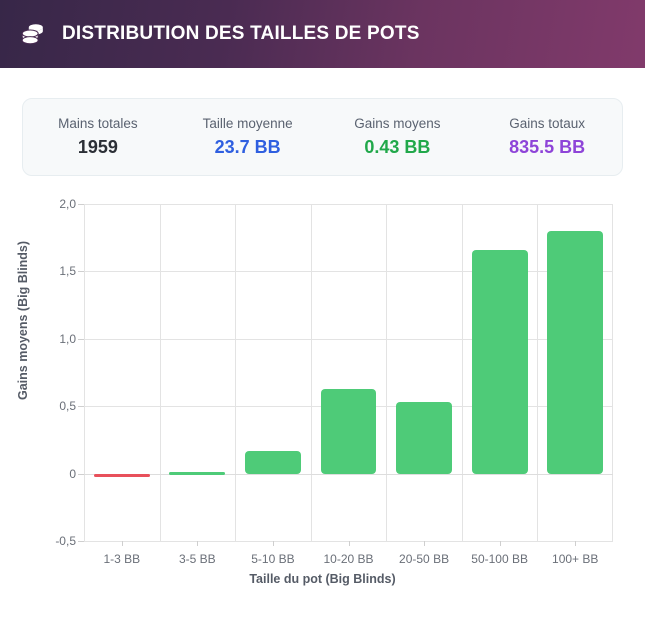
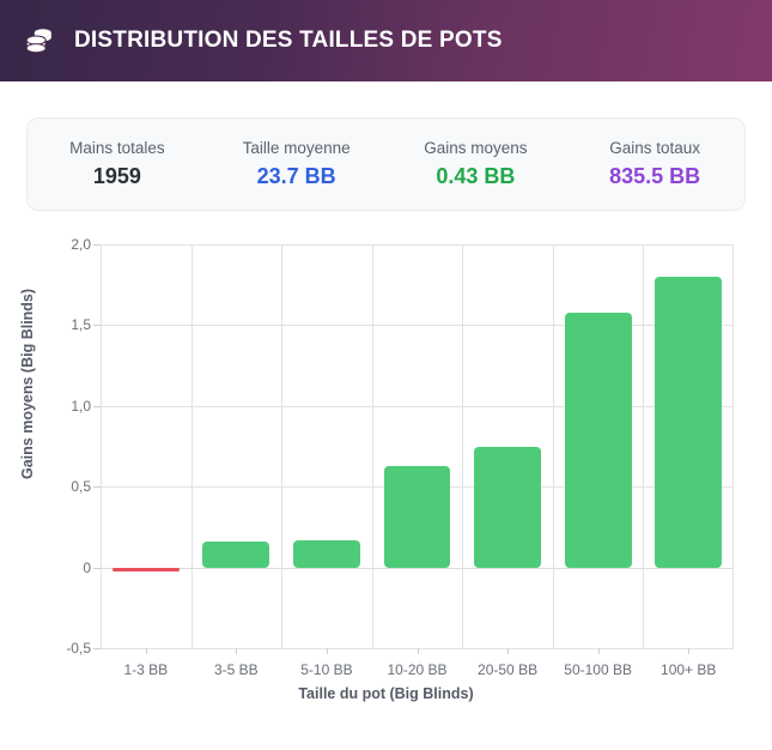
3-5 BB: 0,01 -> 0,16
20-50 BB: 0,53 -> 0,75
50-100 BB: 1,66 -> 1,58
